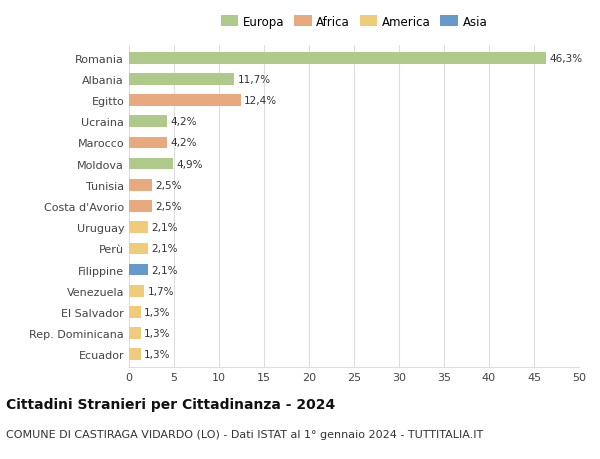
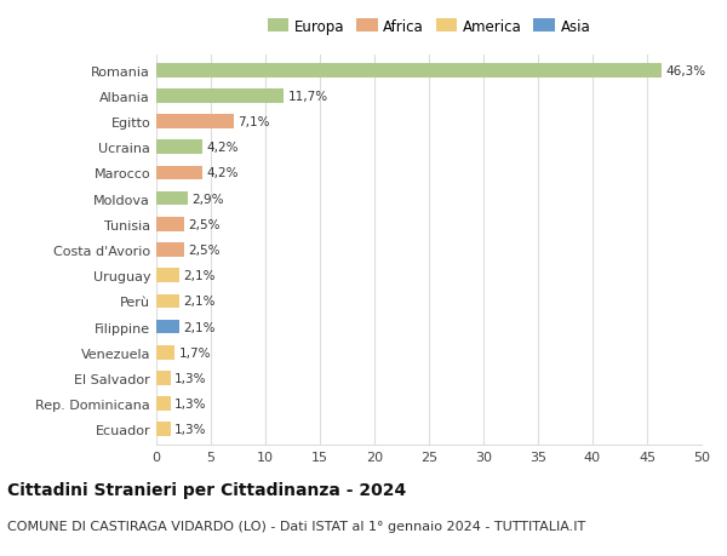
Egitto: 12,4% -> 7,1%
Moldova: 4,9% -> 2,9%
